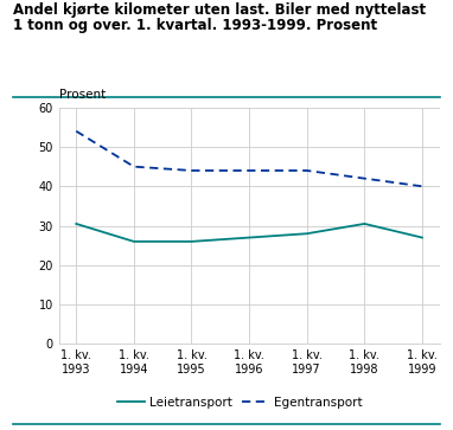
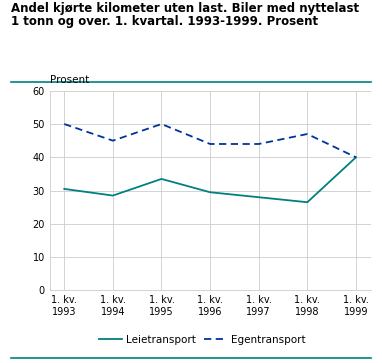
Egentransport/1. kv. 1993: 54 -> 50
Leietransport/1. kv. 1994: 26.0 -> 28.5
Leietransport/1. kv. 1995: 26.0 -> 33.5
Egentransport/1. kv. 1995: 44 -> 50
Leietransport/1. kv. 1996: 27.0 -> 29.5
Leietransport/1. kv. 1998: 30.5 -> 26.5
Egentransport/1. kv. 1998: 42 -> 47
Leietransport/1. kv. 1999: 27.0 -> 40.0
